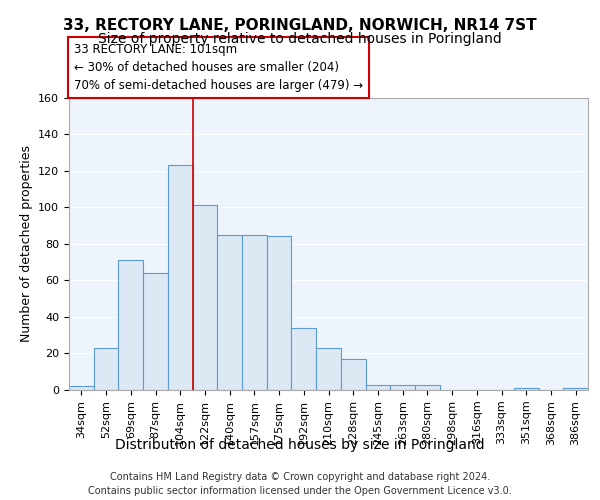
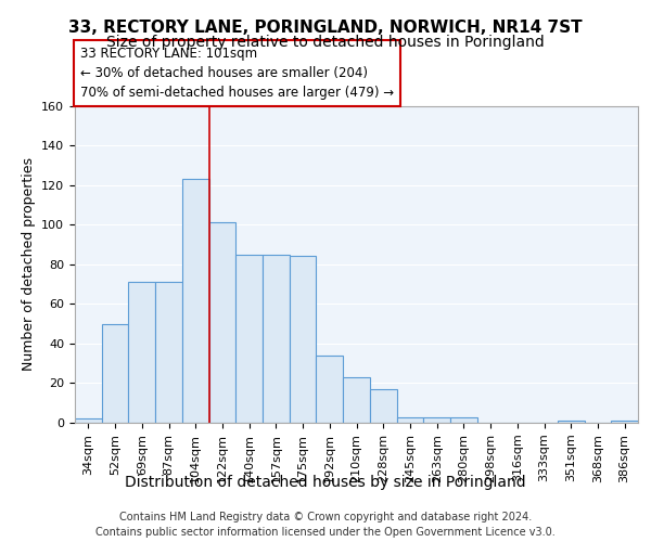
52sqm: 23 -> 50
87sqm: 64 -> 71
